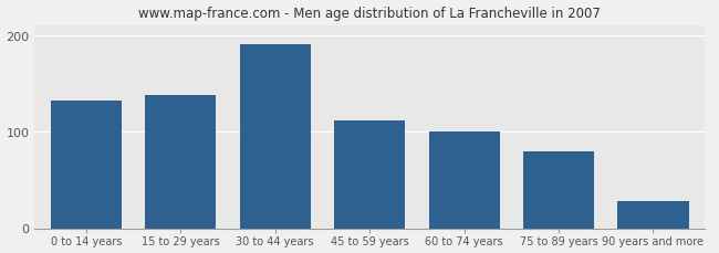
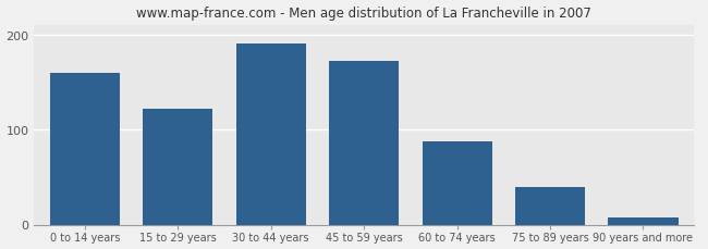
0 to 14 years: 132 -> 160
15 to 29 years: 138 -> 122
45 to 59 years: 112 -> 172
60 to 74 years: 100 -> 88
75 to 89 years: 80 -> 40
90 years and more: 28 -> 8
